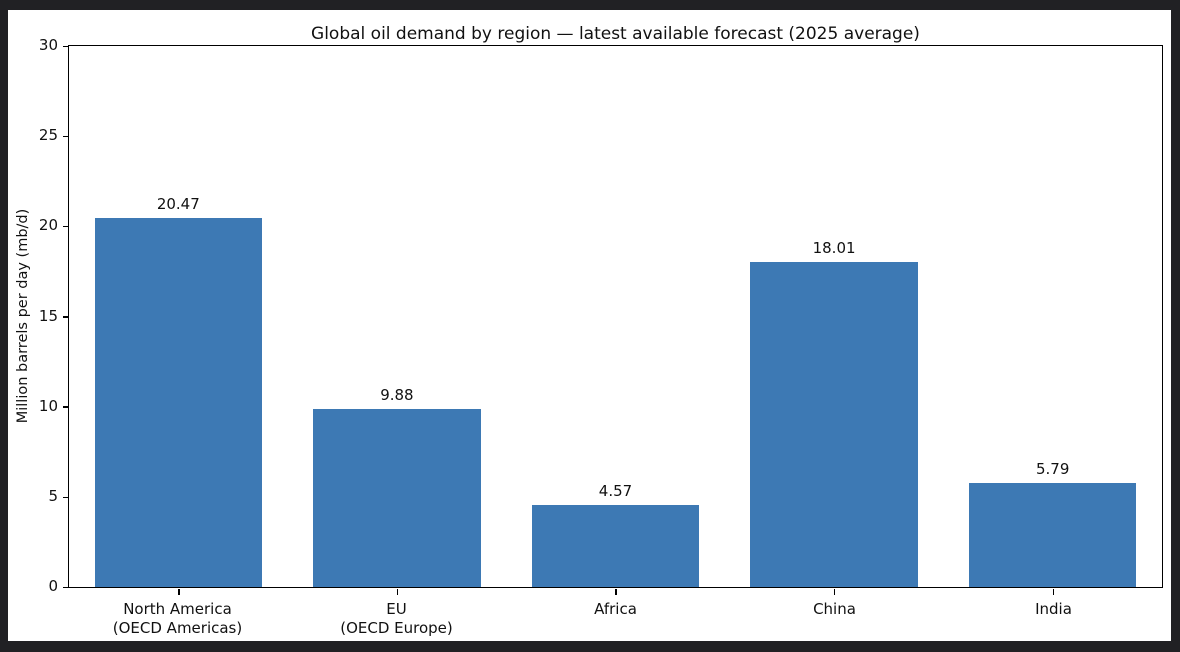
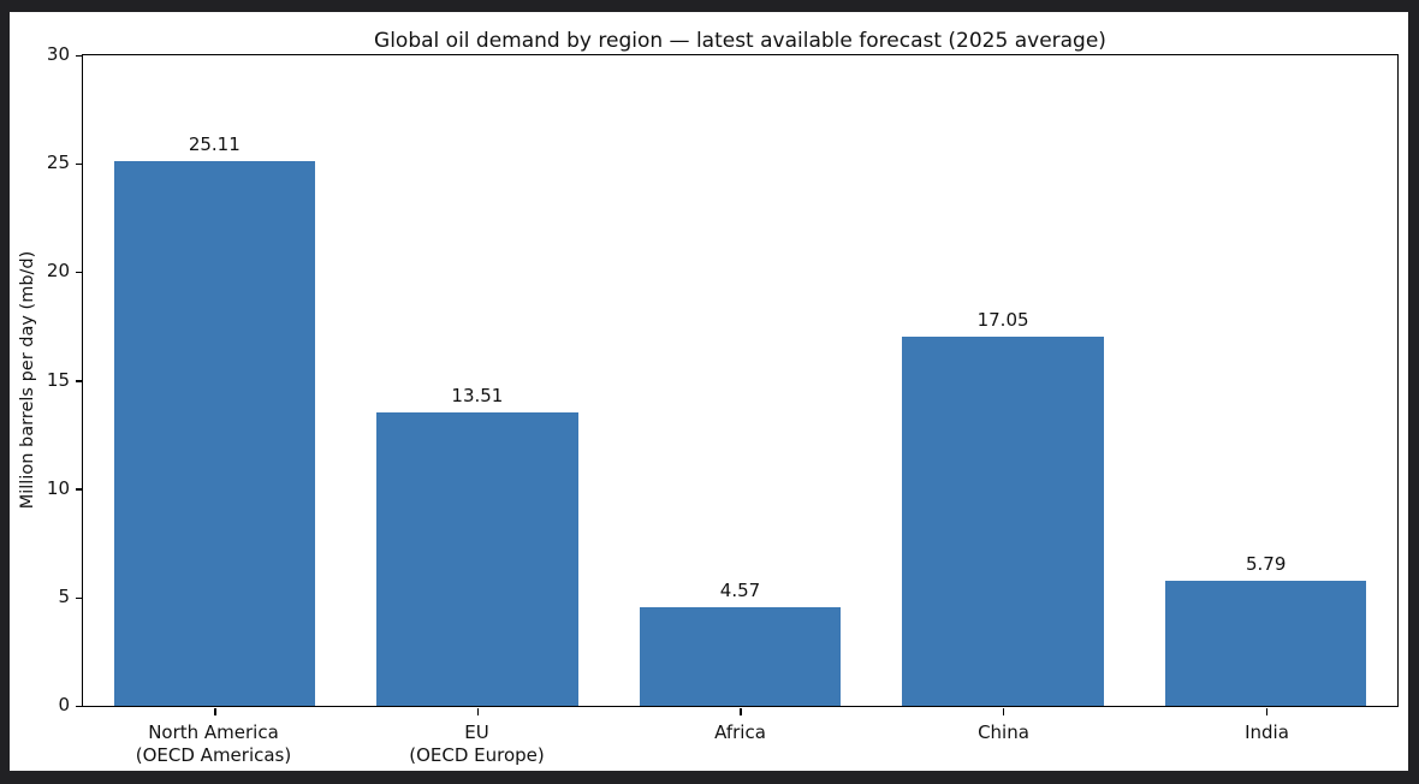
North America (OECD Americas): 20.47 -> 25.11
EU (OECD Europe): 9.88 -> 13.51
China: 18.01 -> 17.05
